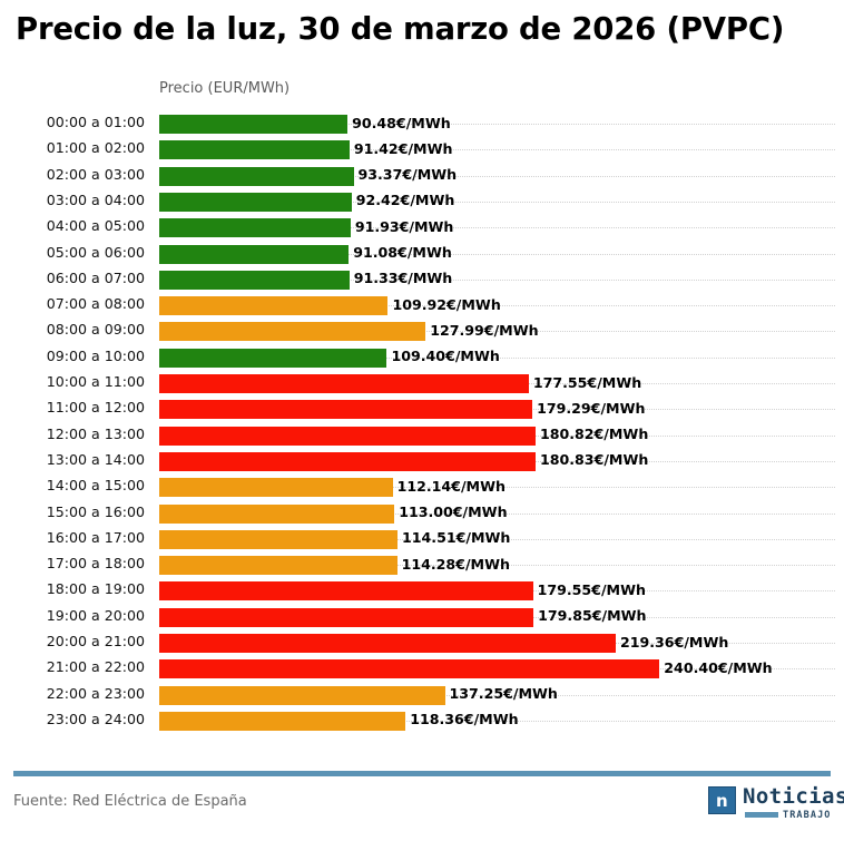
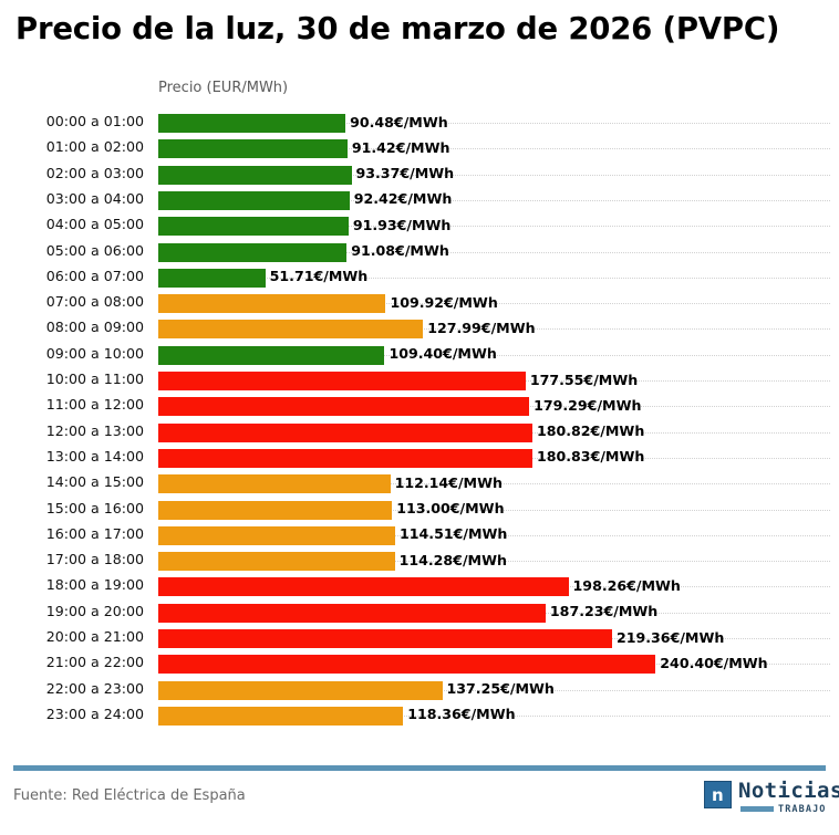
06:00 a 07:00: 91.33 -> 51.71
18:00 a 19:00: 179.55 -> 198.26
19:00 a 20:00: 179.85 -> 187.23
